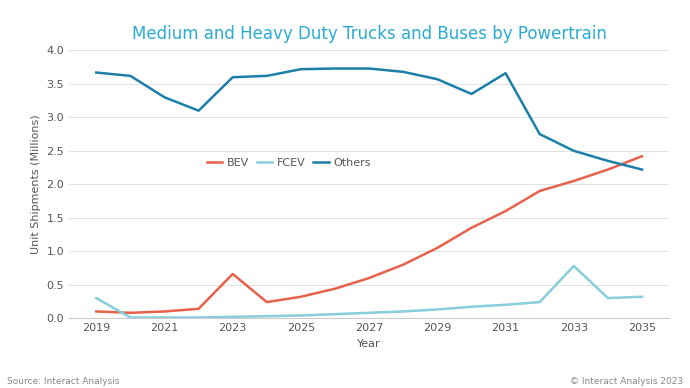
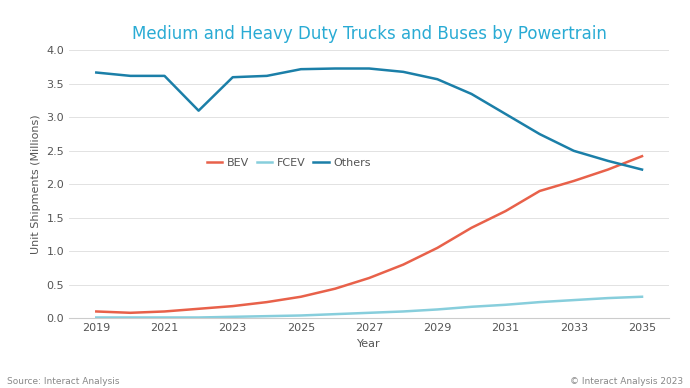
FCEV/2019: 0.30 -> 0.01
Others/2021: 3.30 -> 3.62
BEV/2023: 0.66 -> 0.18
Others/2031: 3.66 -> 3.05
FCEV/2033: 0.78 -> 0.27
